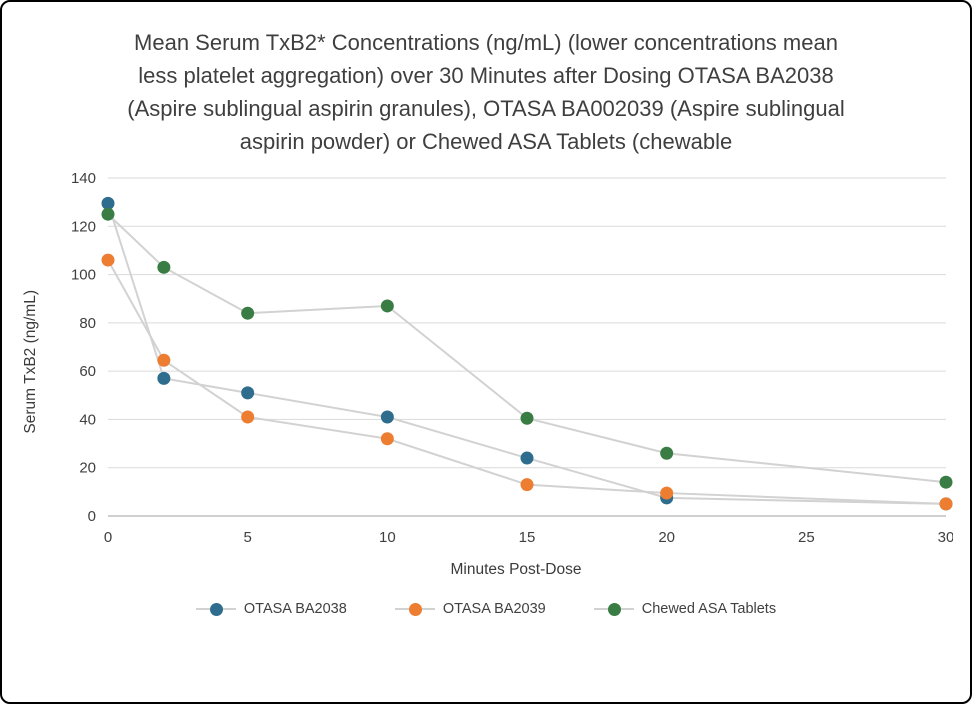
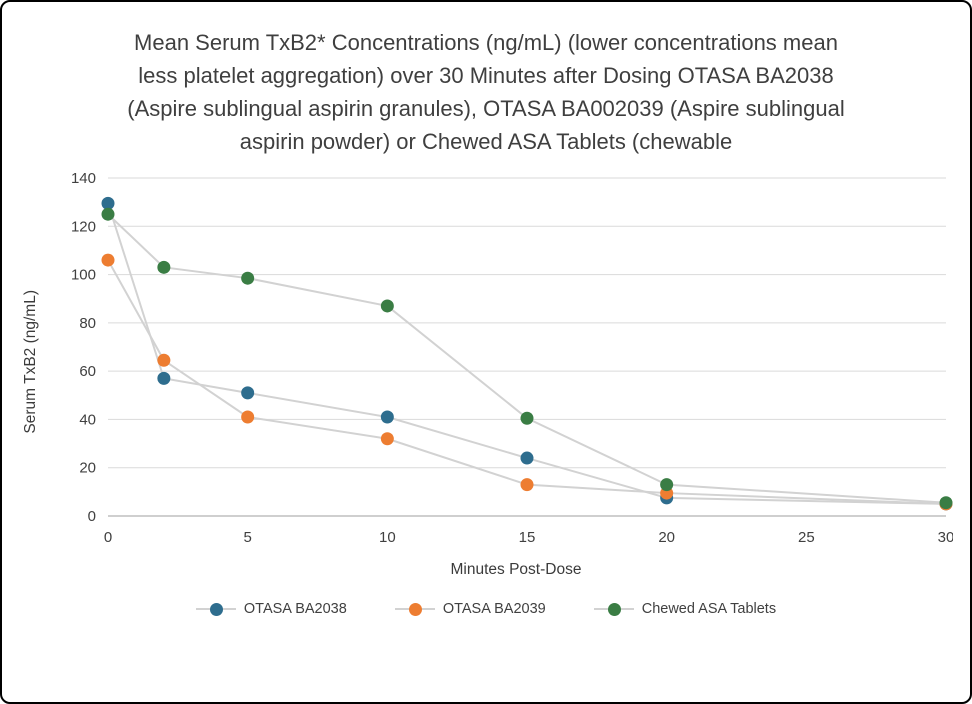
Chewed ASA Tablets/5: 84 -> 98
Chewed ASA Tablets/20: 26 -> 13
Chewed ASA Tablets/30: 14 -> 6
